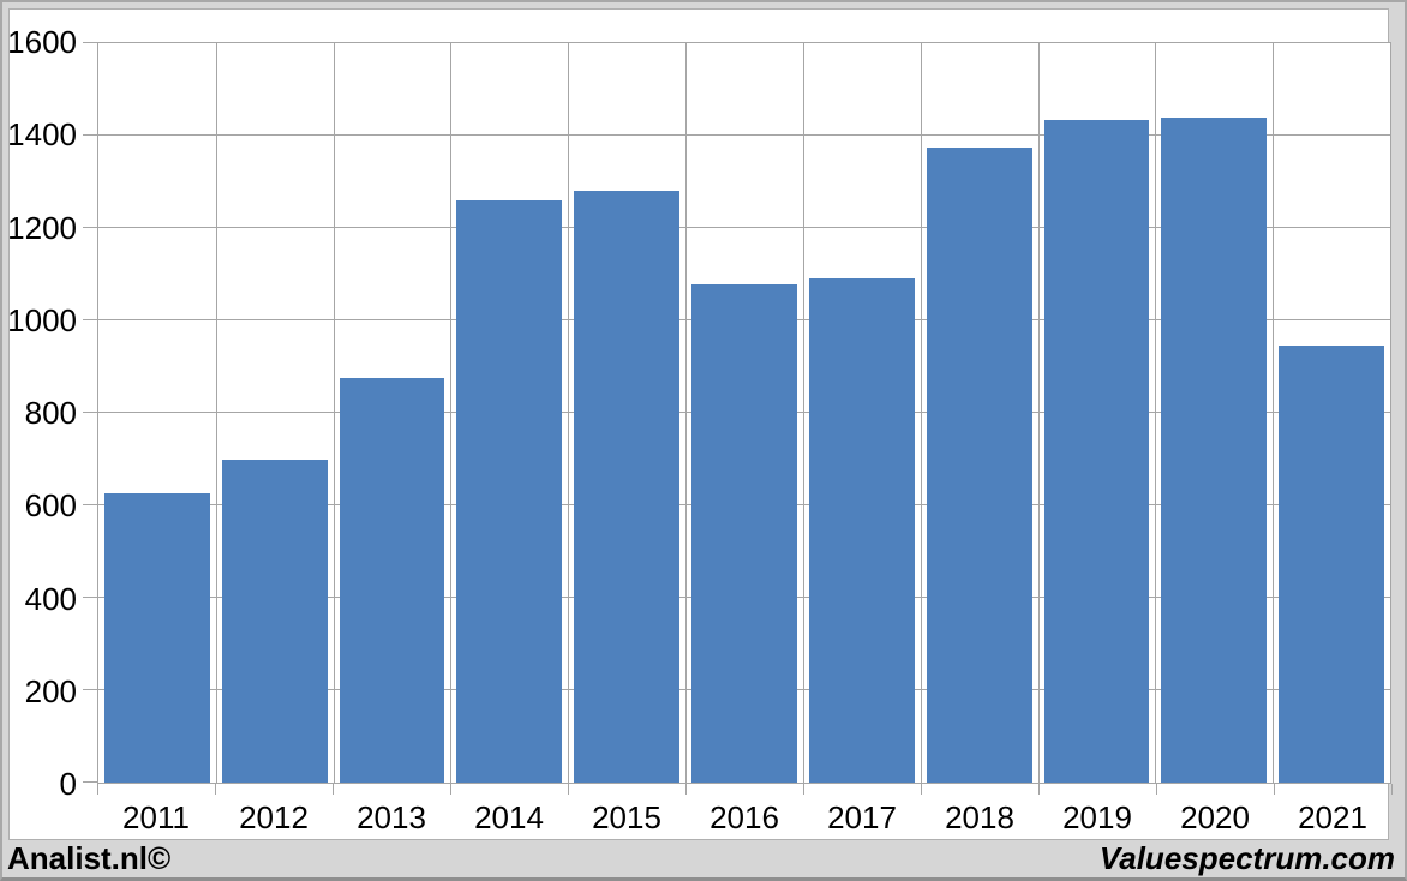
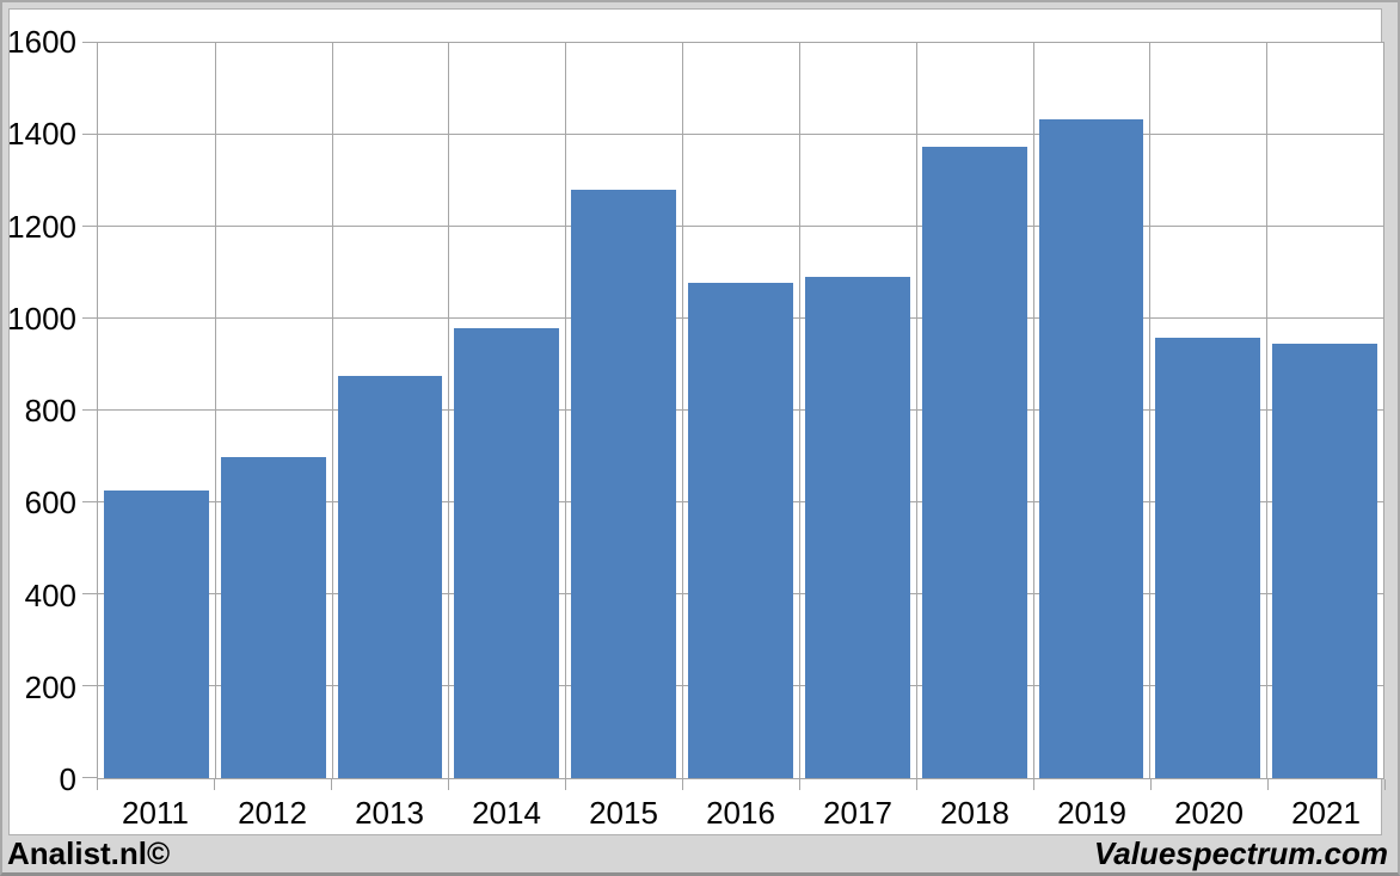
2014: 1260 -> 980
2020: 1440 -> 960
